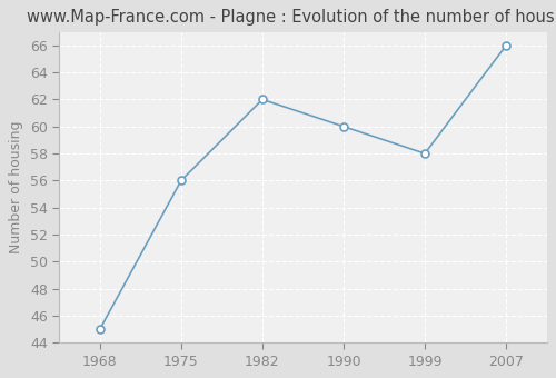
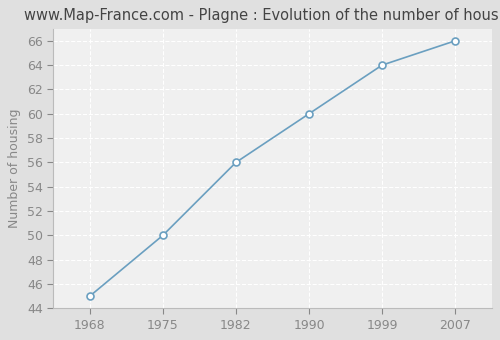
1975: 56 -> 50
1982: 62 -> 56
1999: 58 -> 64
